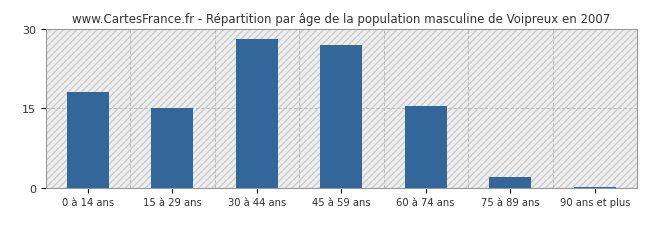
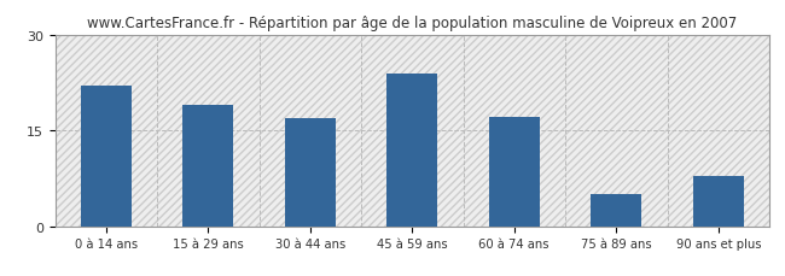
0 à 14 ans: 18.0 -> 22.0
15 à 29 ans: 15.0 -> 19.0
30 à 44 ans: 28.0 -> 17.0
45 à 59 ans: 27.0 -> 24.0
60 à 74 ans: 15.5 -> 17.2
75 à 89 ans: 2.0 -> 5.0
90 ans et plus: 0.2 -> 7.8
